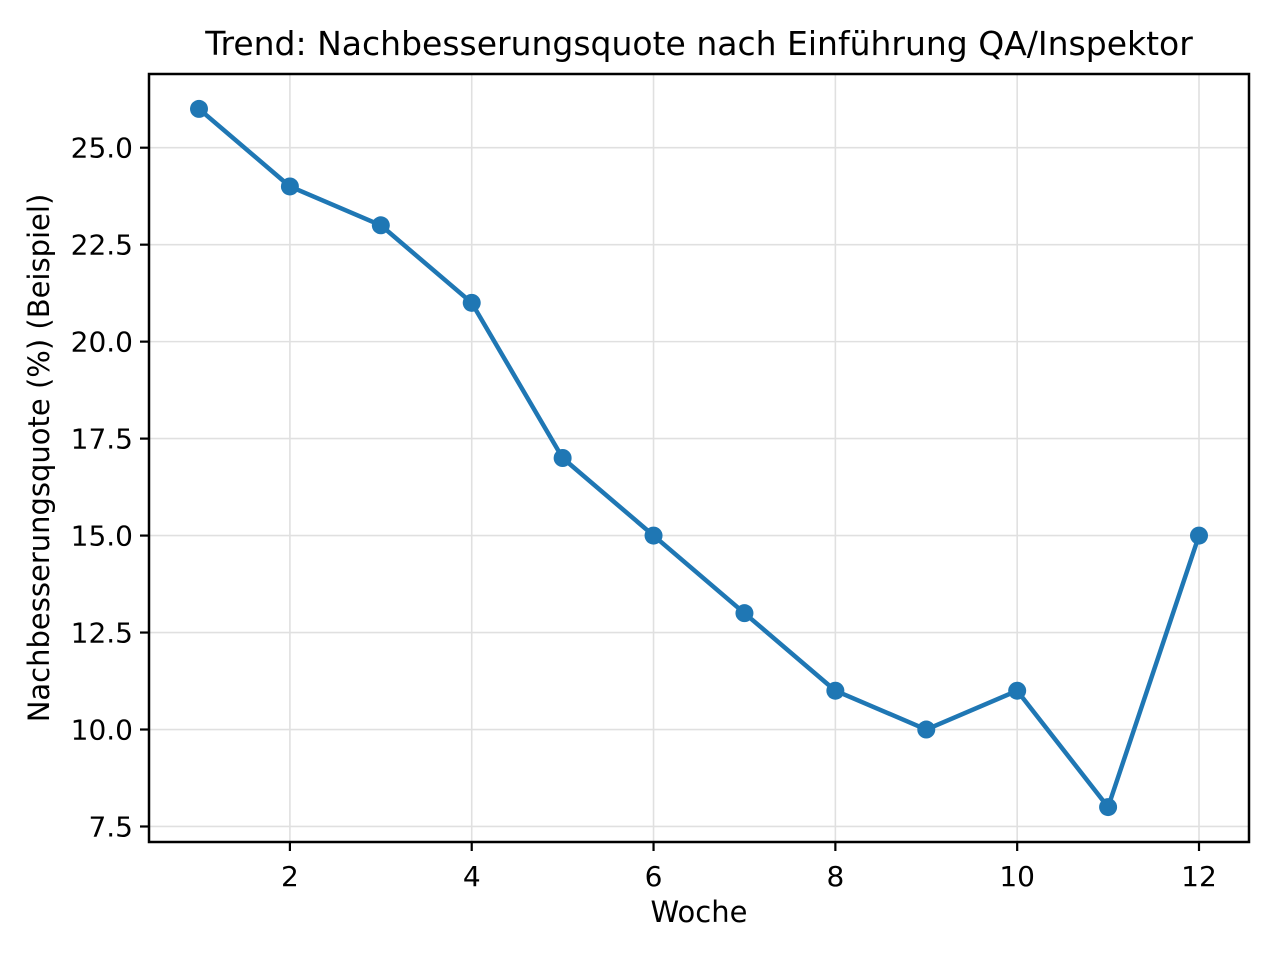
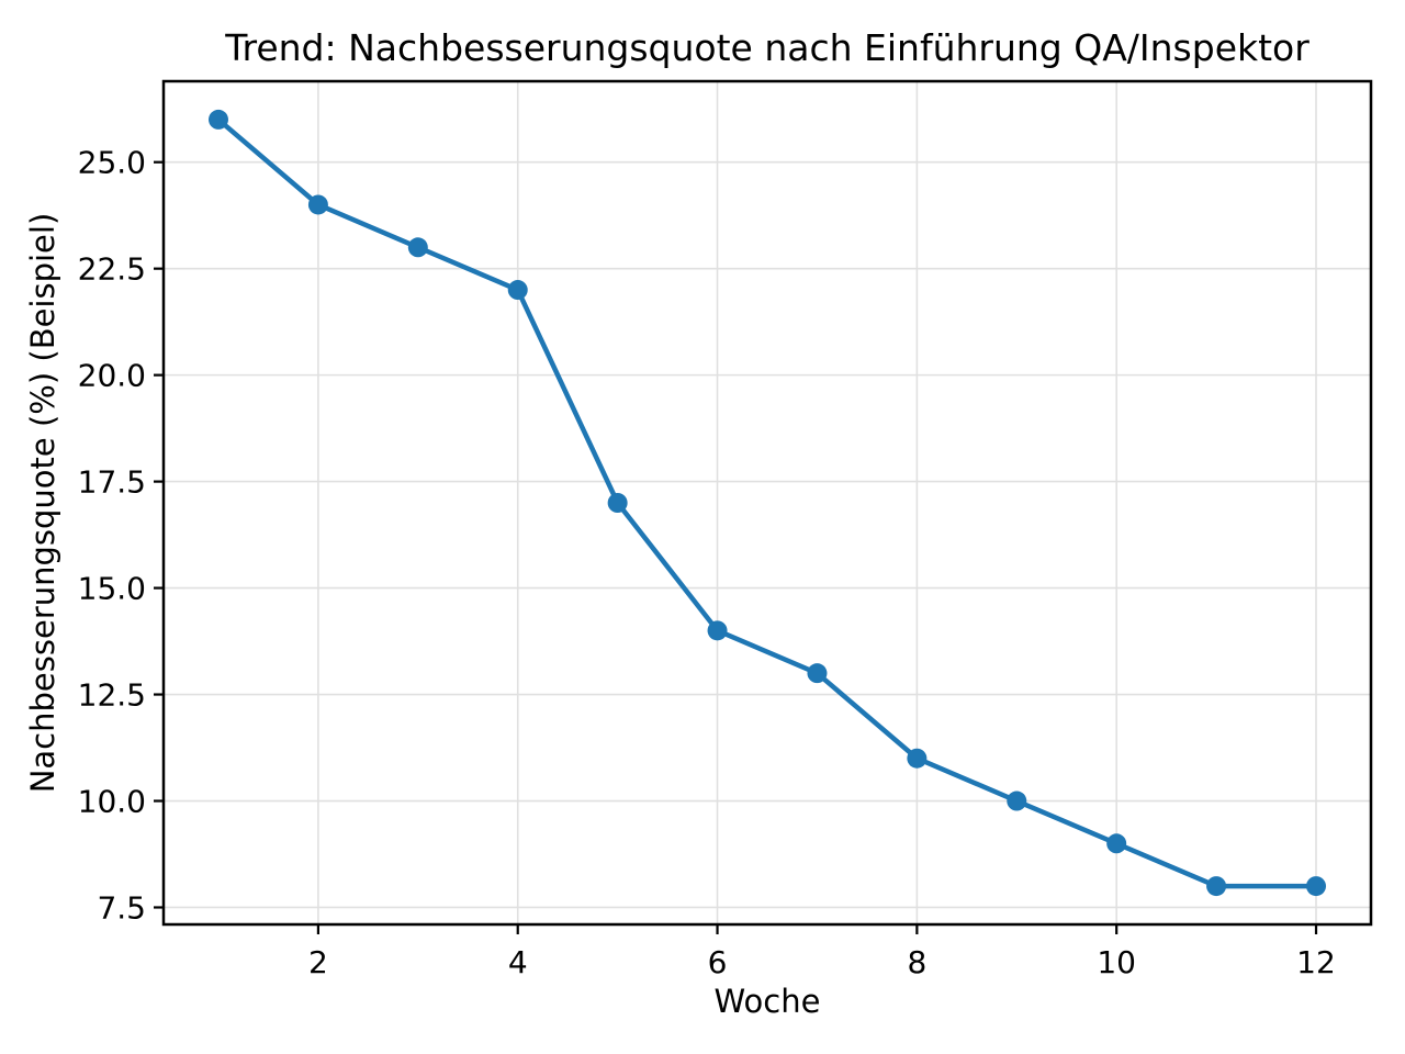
4: 21 -> 22
6: 15 -> 14
10: 11 -> 9
12: 15 -> 8
